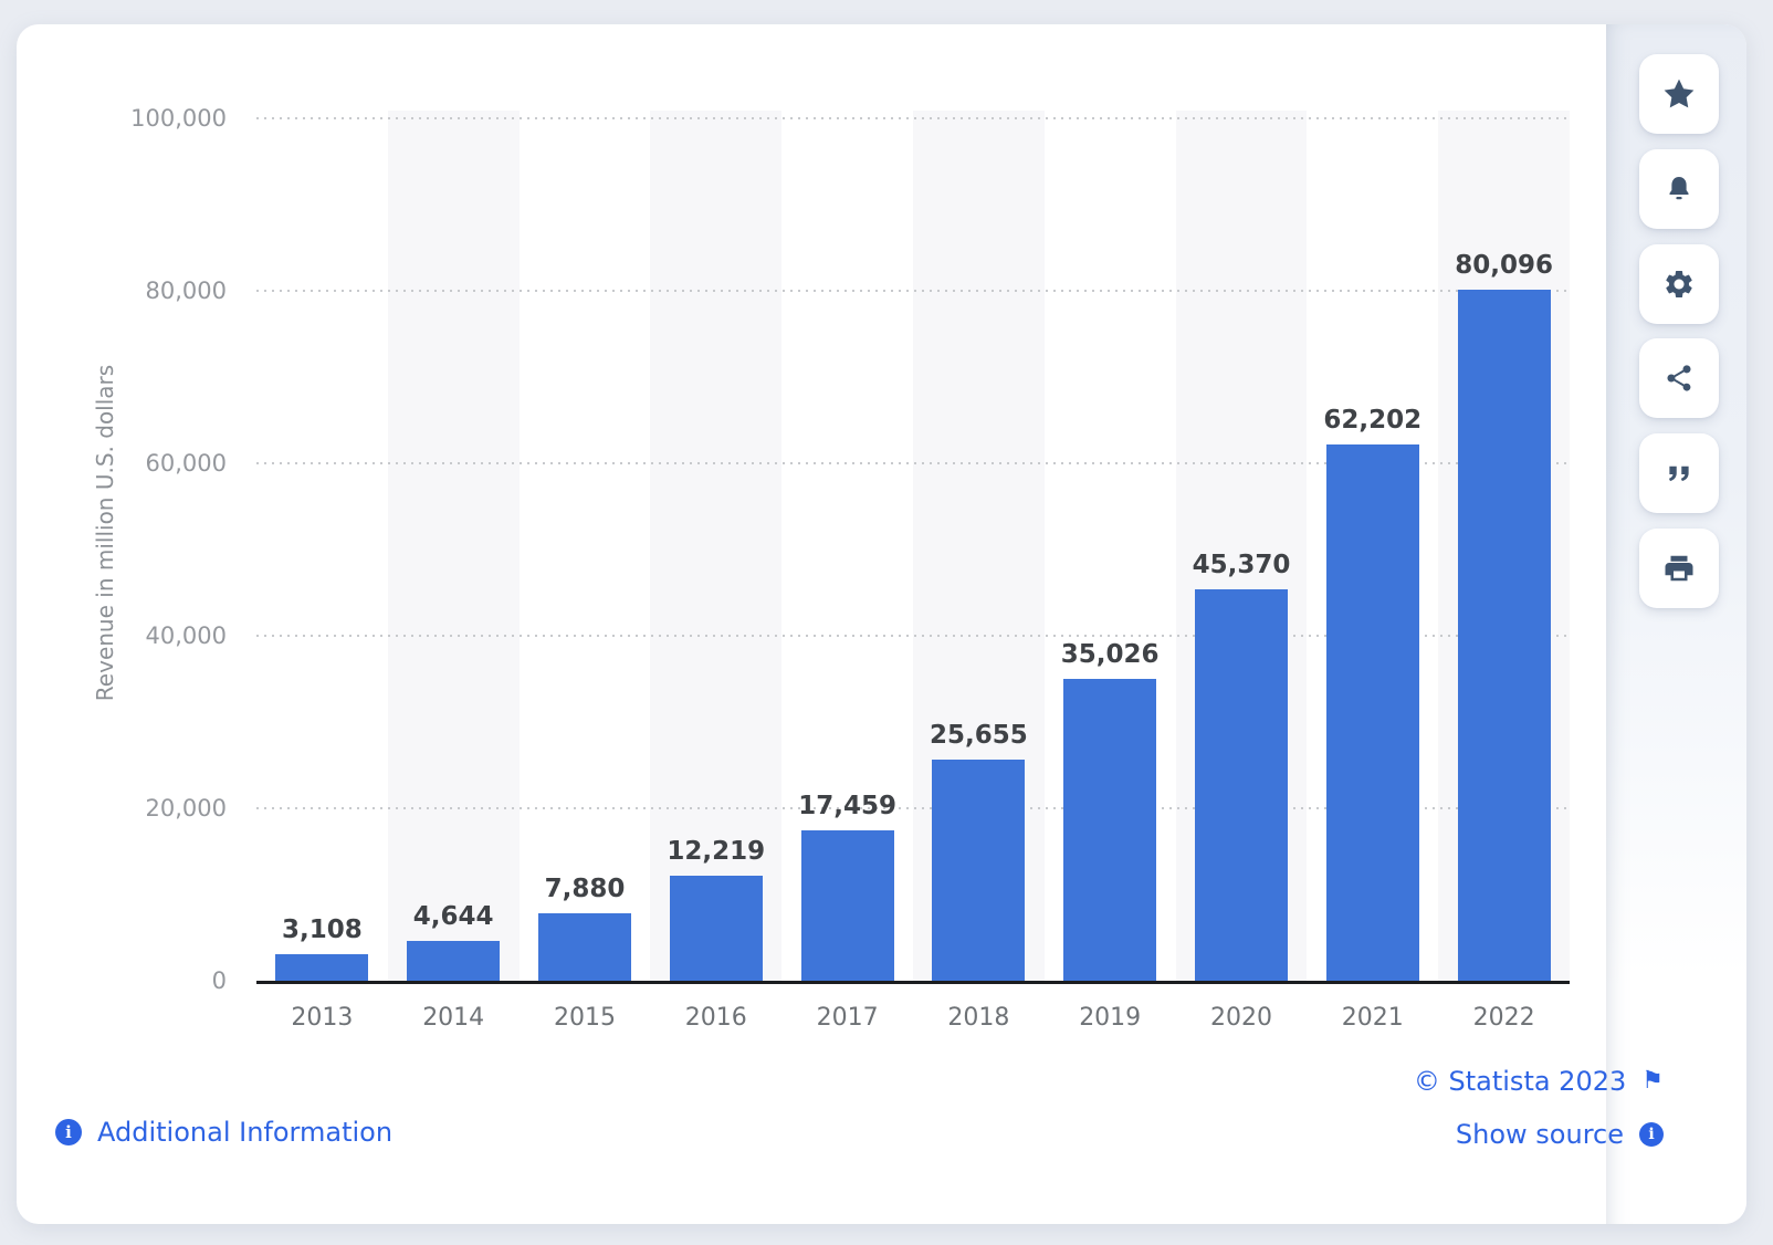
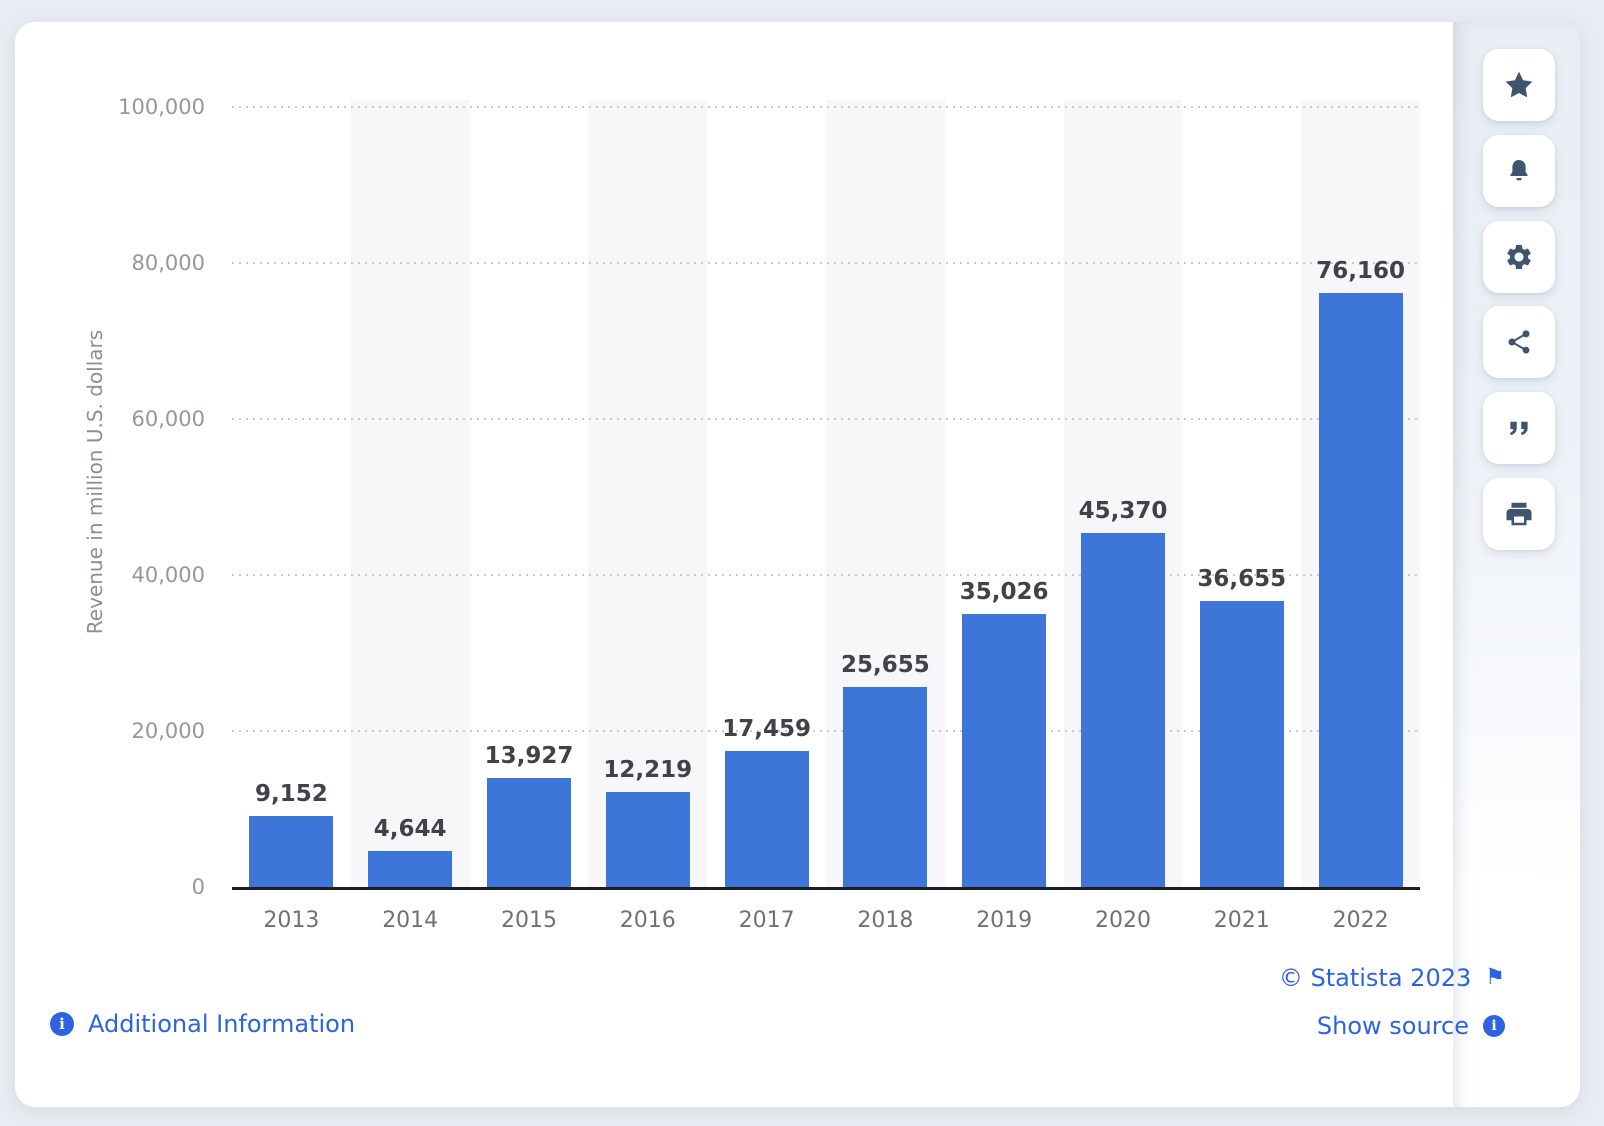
2013: 3,108 -> 9,152
2015: 7,880 -> 13,927
2021: 62,202 -> 36,655
2022: 80,096 -> 76,160
